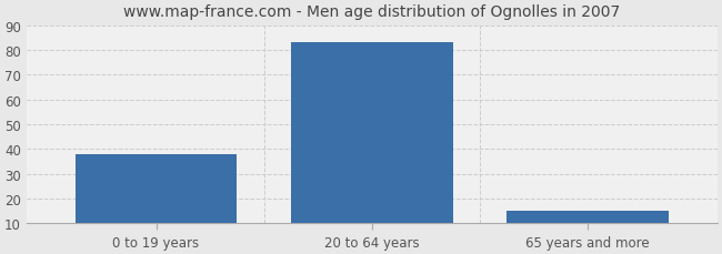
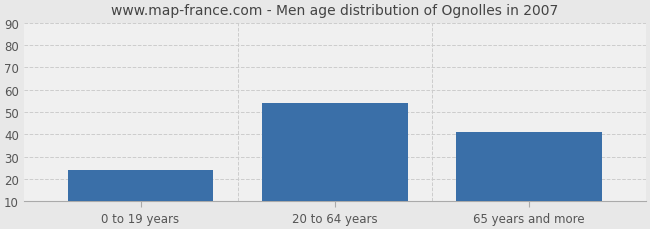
0 to 19 years: 38 -> 24
20 to 64 years: 83 -> 54
65 years and more: 15 -> 41
